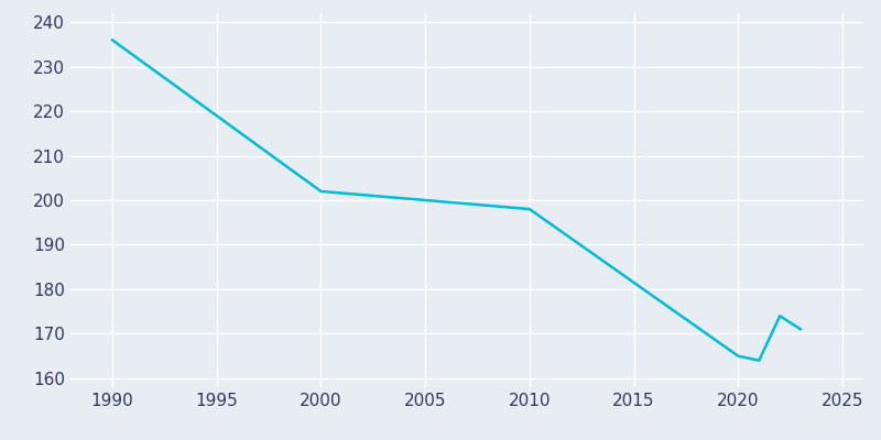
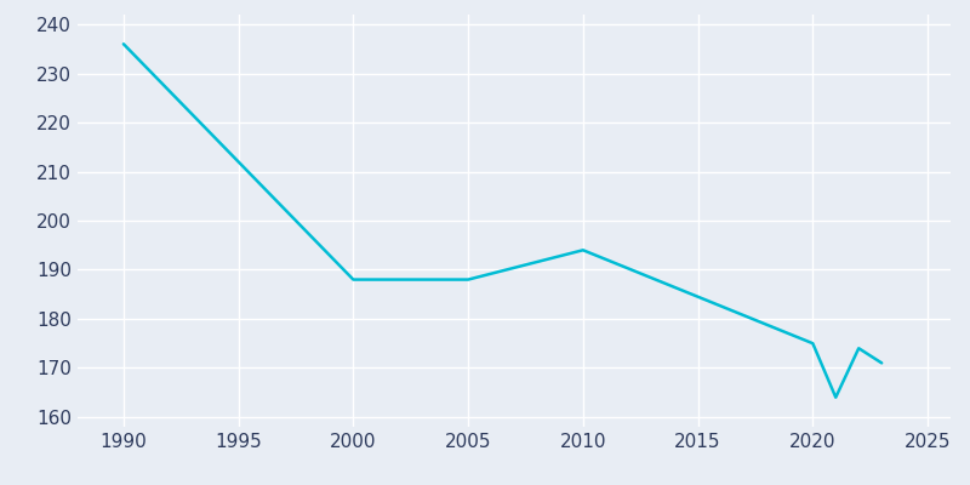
2000: 202 -> 188
2005: 200 -> 188
2010: 198 -> 194
2020: 165 -> 175
